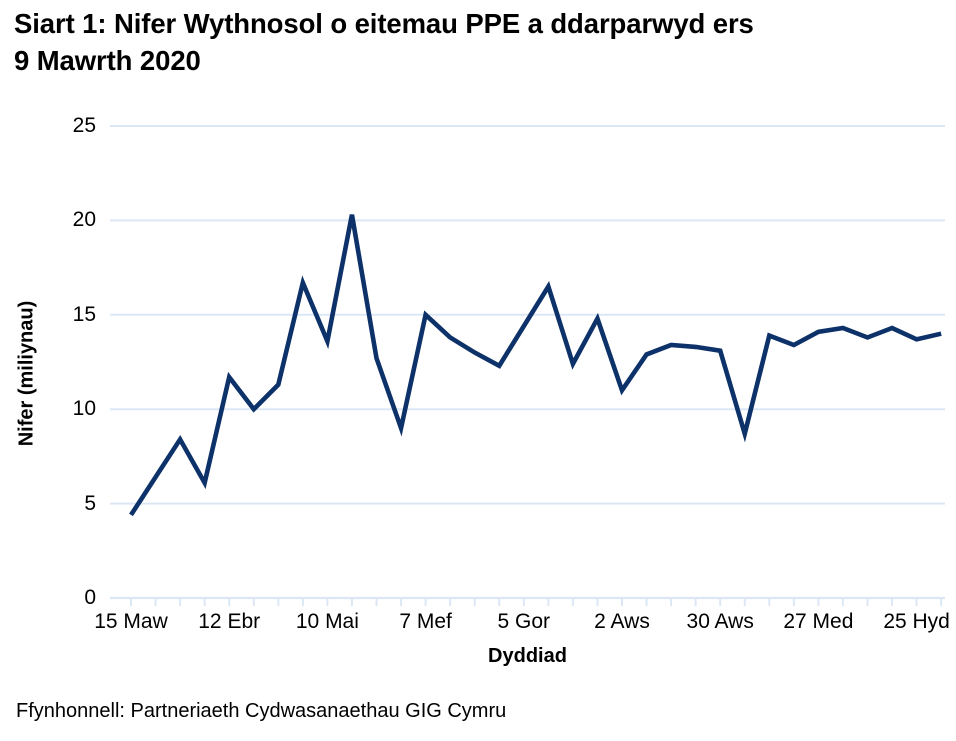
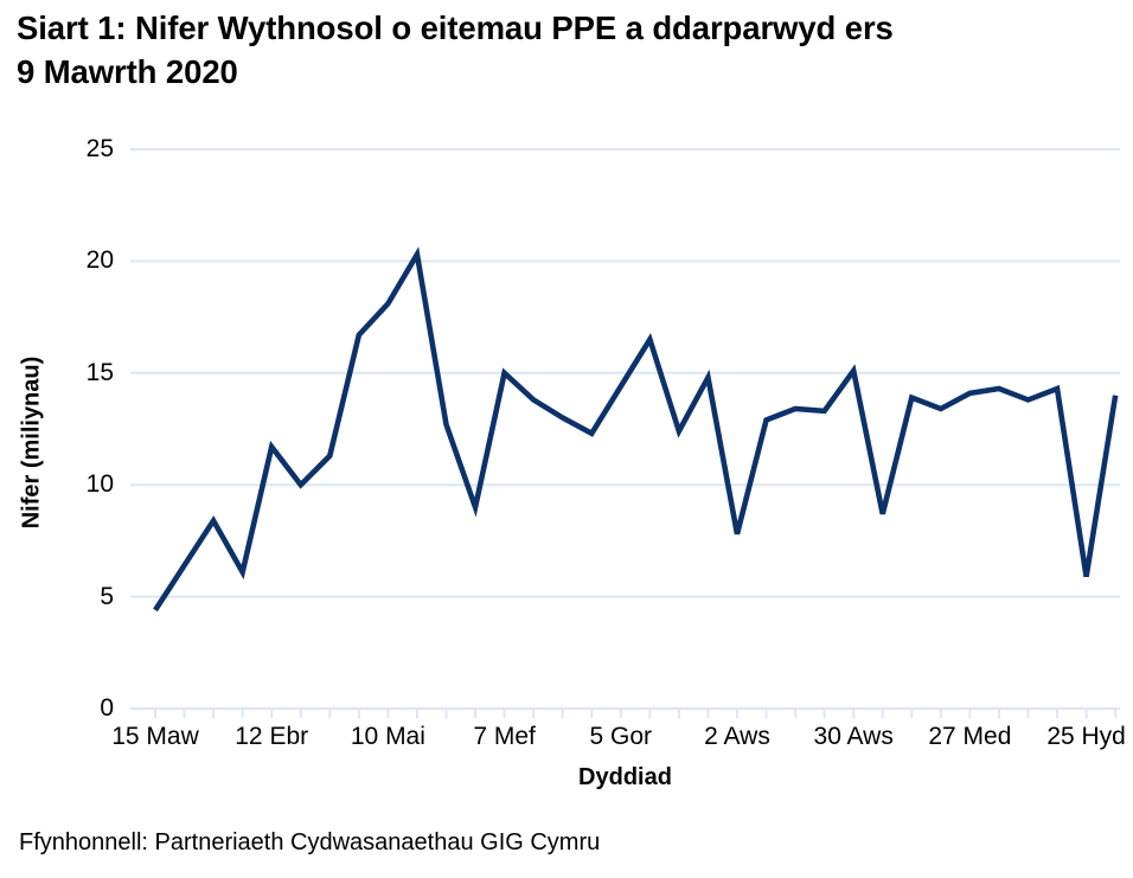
10 Mai: 13.6 -> 18.1
2 Aws: 11.0 -> 7.8
30 Aws: 13.1 -> 15.1
25 Hyd: 13.7 -> 5.9
